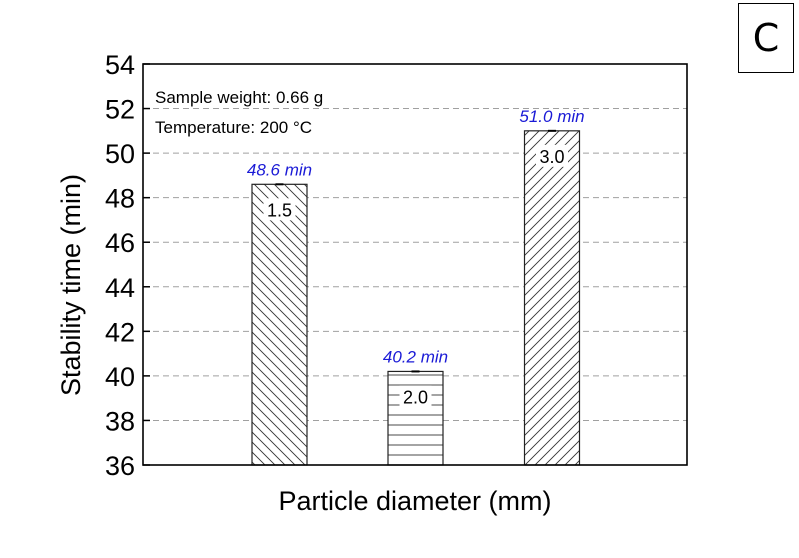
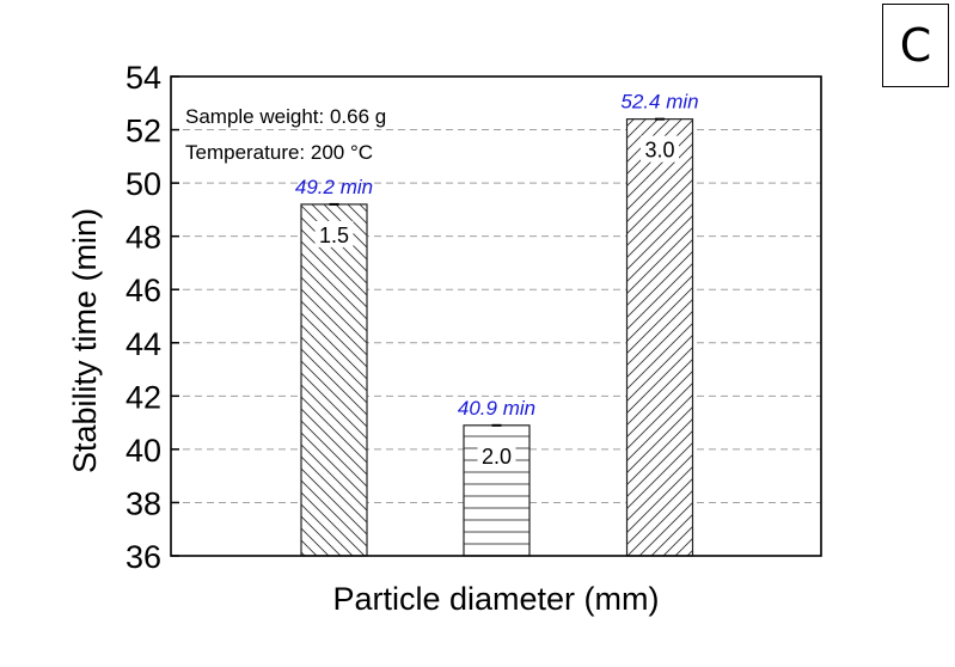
1.5: 48.6 -> 49.2
2.0: 40.2 -> 40.9
3.0: 51.0 -> 52.4
